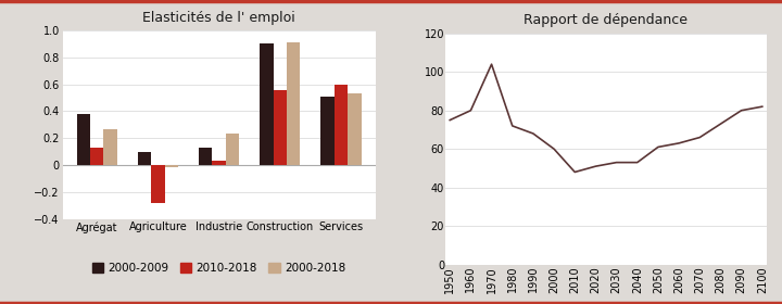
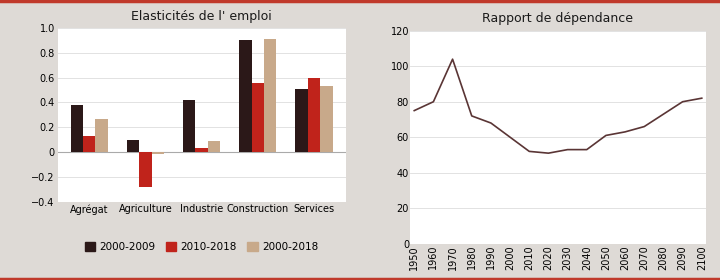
Elasticités de l' emploi/2000-2009/Industrie: 0.13 -> 0.42
Elasticités de l' emploi/2000-2018/Industrie: 0.23 -> 0.09
Rapport de dépendance/2010: 48 -> 52
